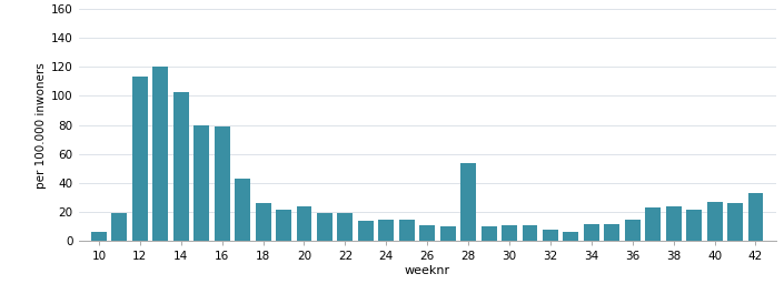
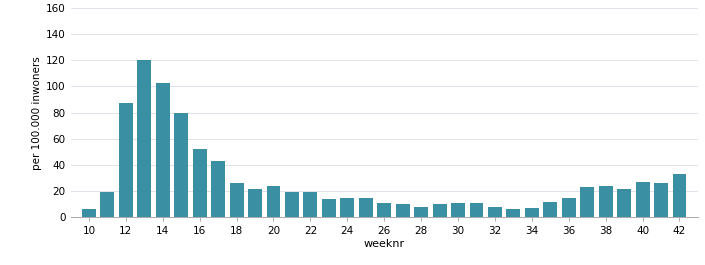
12: 113 -> 87
16: 79 -> 52
28: 54 -> 8
34: 12 -> 7
